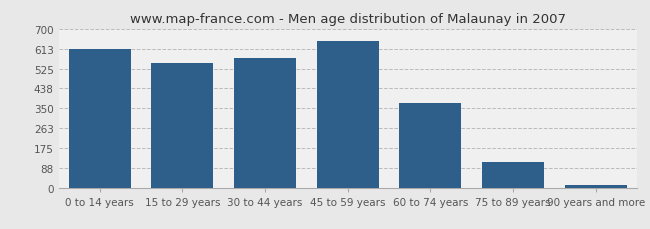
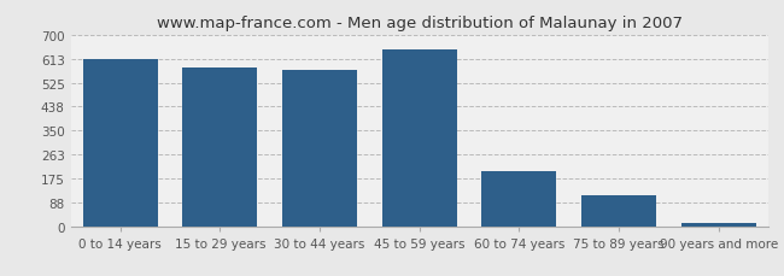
15 to 29 years: 550 -> 580
60 to 74 years: 375 -> 200
